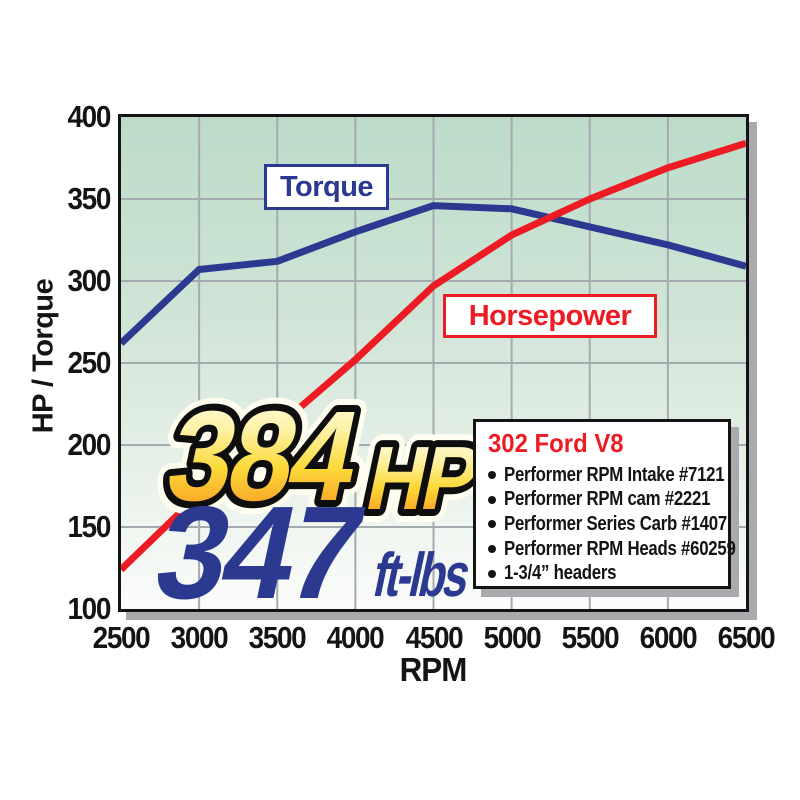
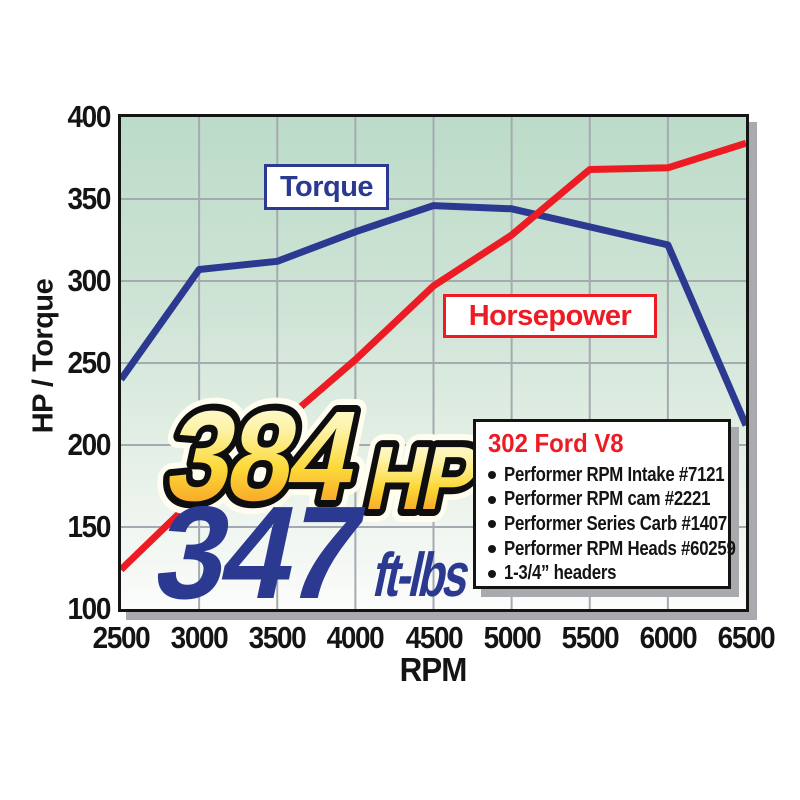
Torque/2500: 262 -> 240
Horsepower/5500: 350 -> 368
Torque/6500: 309 -> 212
